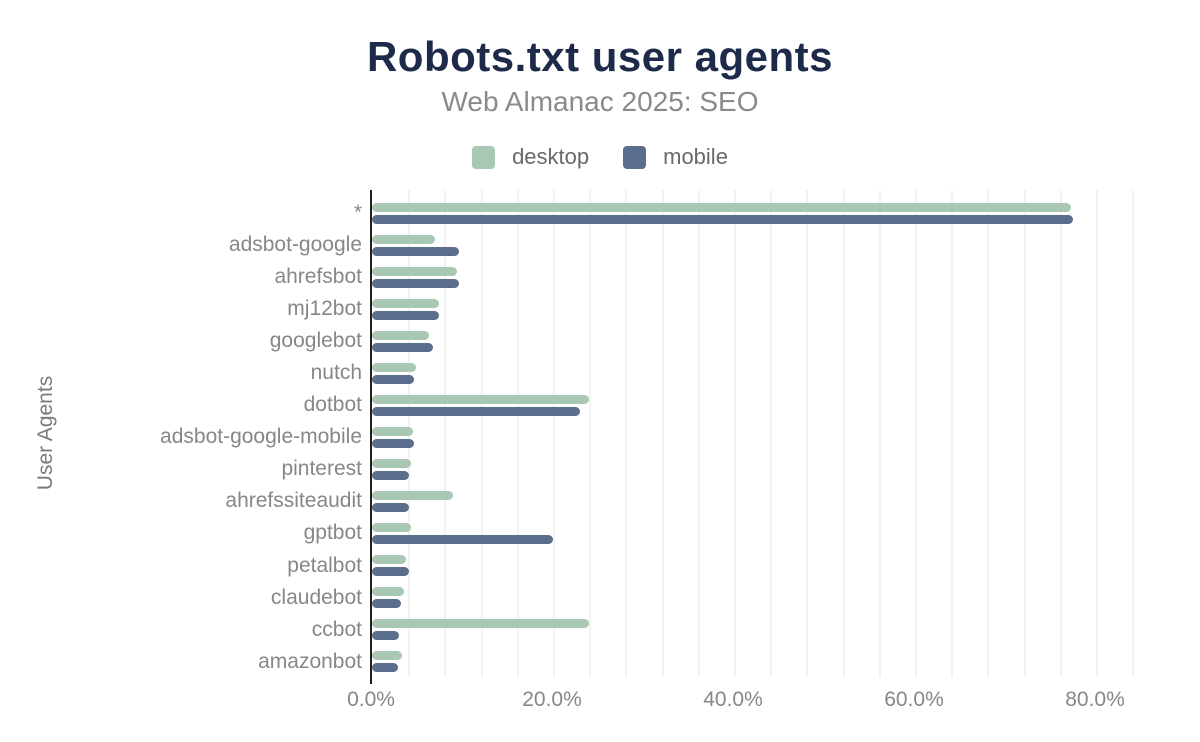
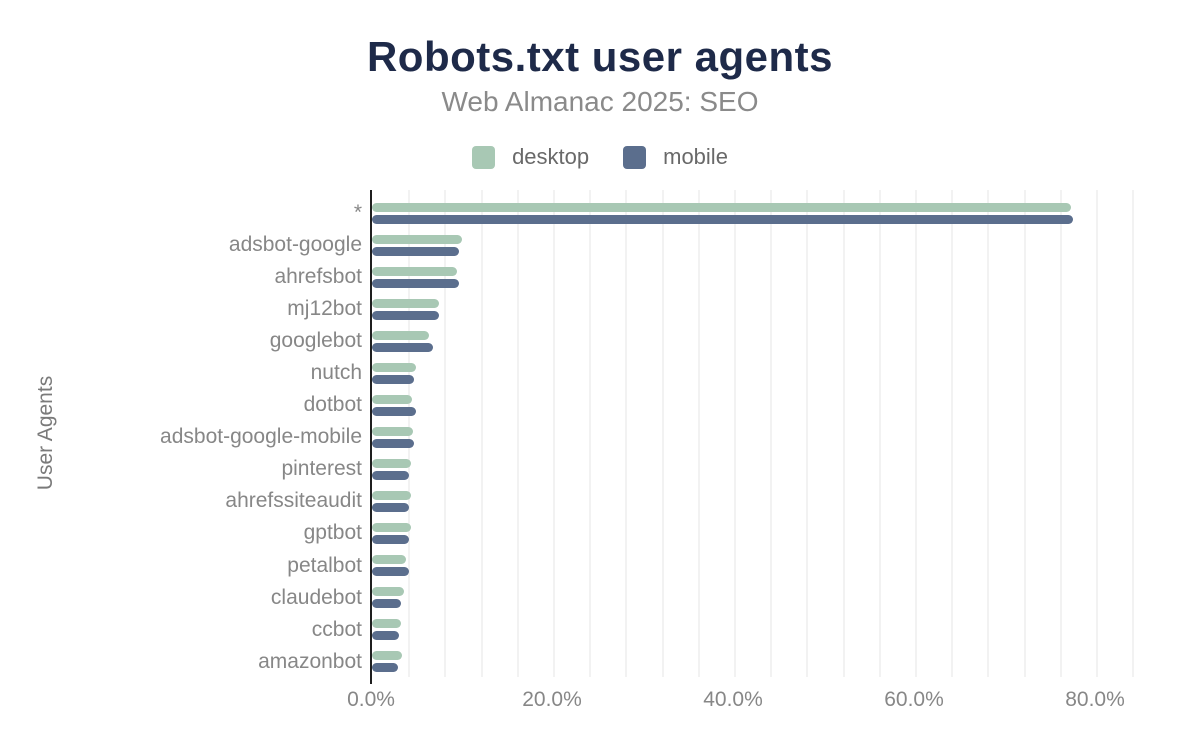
desktop/adsbot-google: 7% -> 10%
desktop/dotbot: 24% -> 4%
mobile/dotbot: 23% -> 5%
desktop/ahrefssiteaudit: 9% -> 4%
mobile/gptbot: 20% -> 4%
desktop/ccbot: 24% -> 3%
